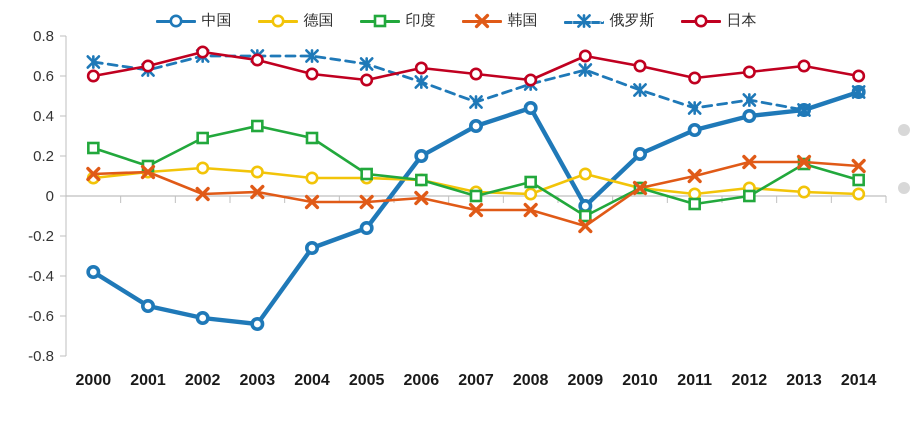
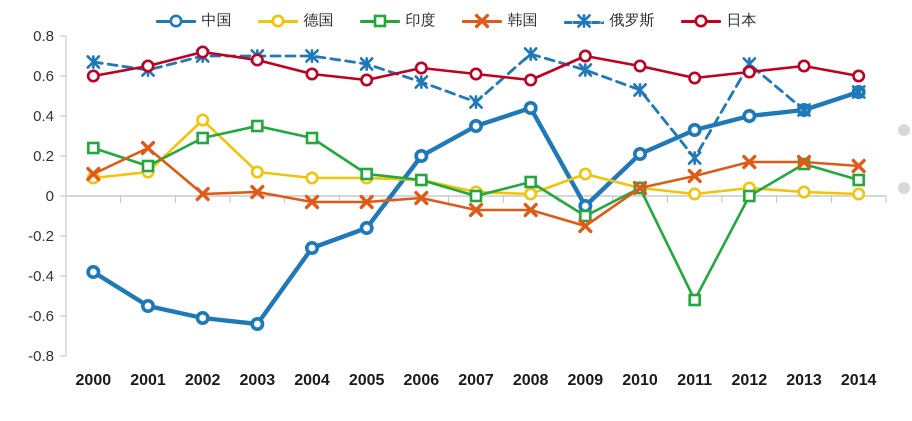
韩国/2001: 0.12 -> 0.24
德国/2002: 0.14 -> 0.38
俄罗斯/2008: 0.56 -> 0.71
印度/2011: -0.04 -> -0.52
俄罗斯/2011: 0.44 -> 0.19
俄罗斯/2012: 0.48 -> 0.66
